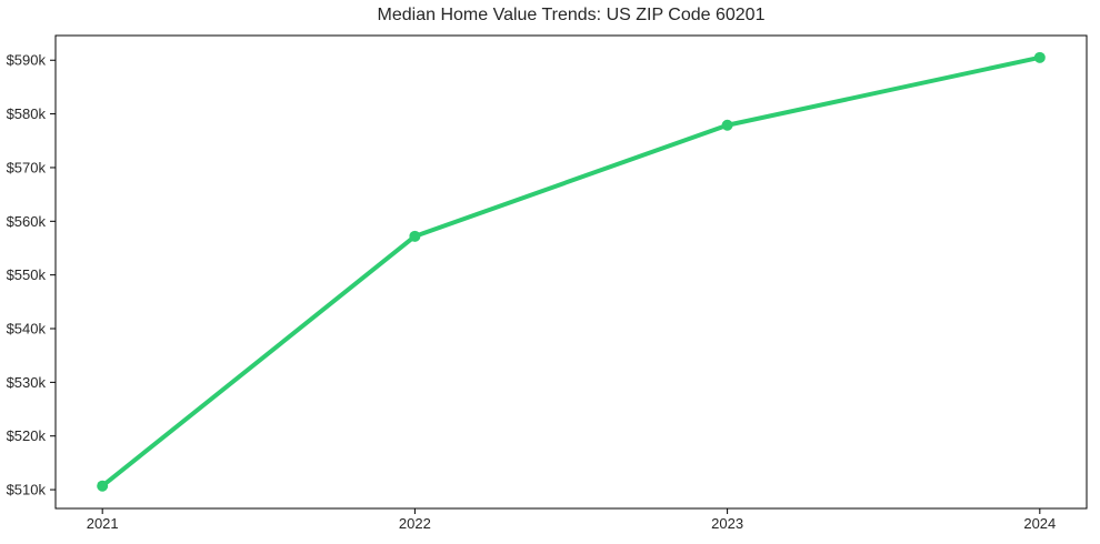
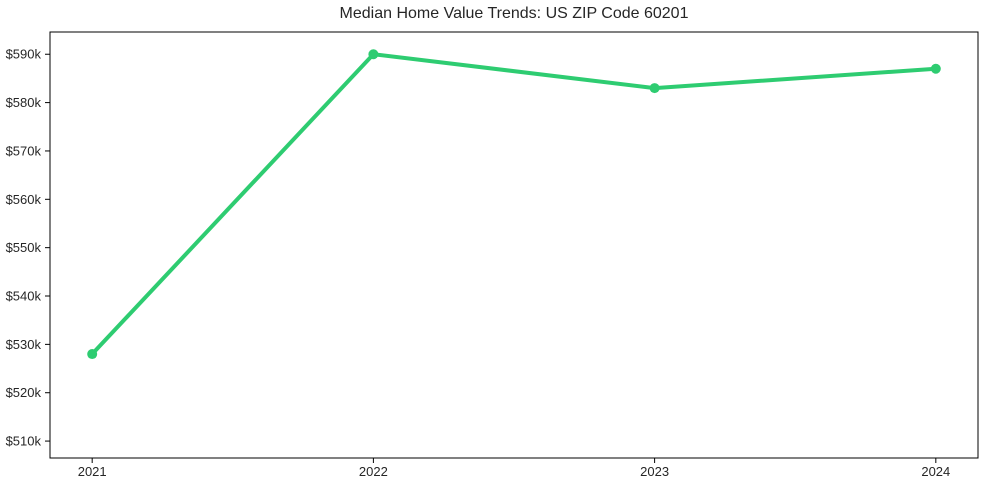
2021: $511k -> $528k
2022: $557k -> $590k
2023: $578k -> $583k
2024: $590k -> $587k
